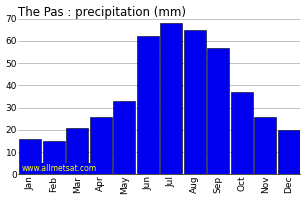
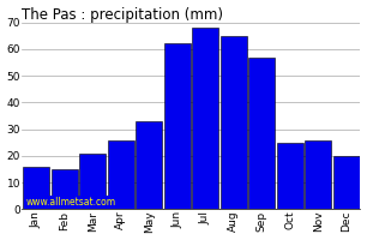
Oct: 37 -> 25
